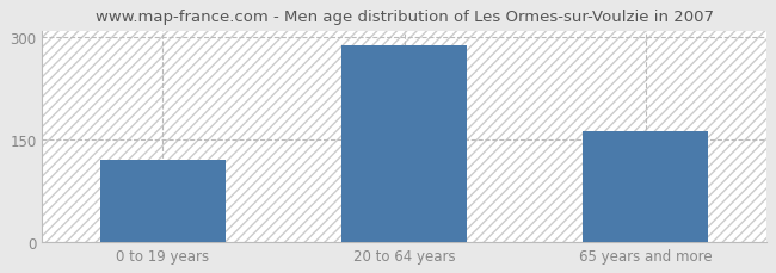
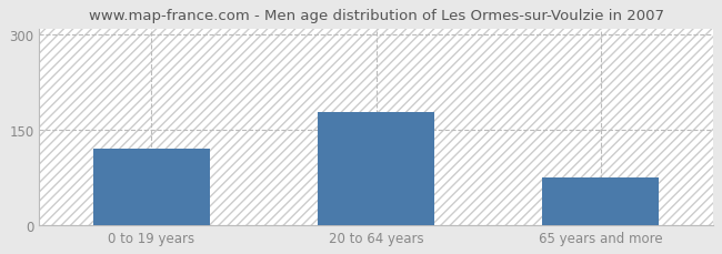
20 to 64 years: 288 -> 178
65 years and more: 162 -> 75
